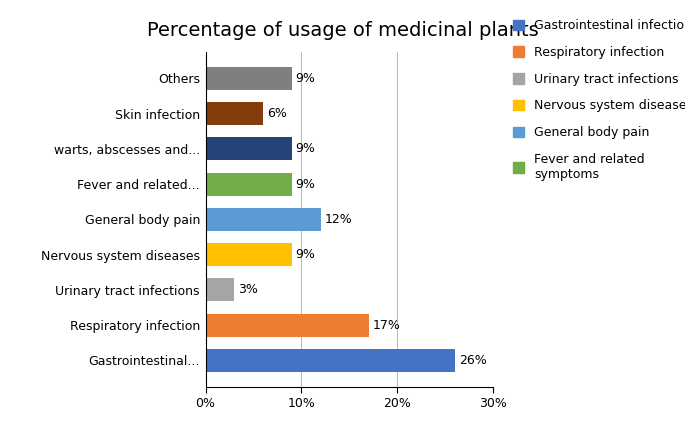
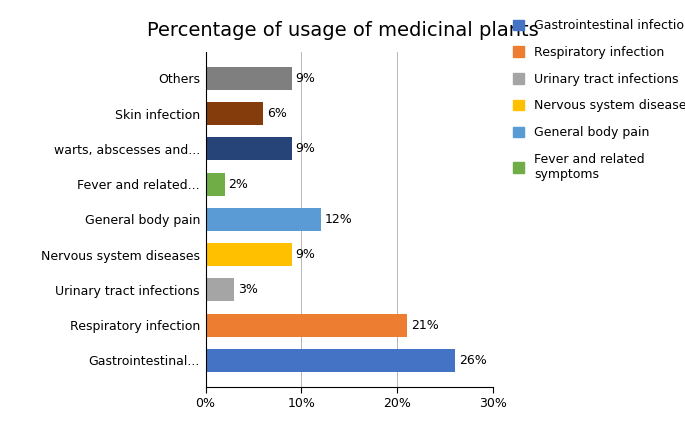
Fever and related...: 9% -> 2%
Respiratory infection: 17% -> 21%
